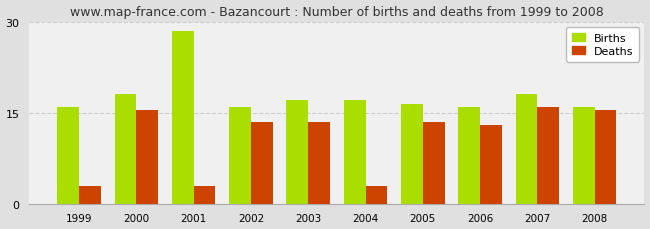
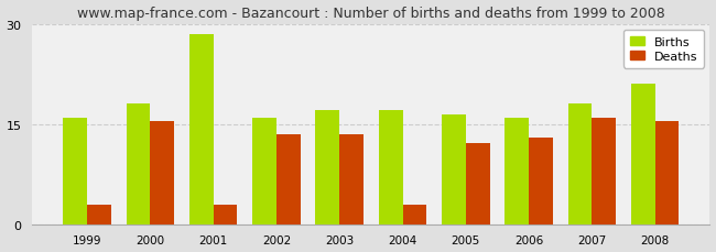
Deaths/2005: 13.5 -> 12.2
Births/2008: 16.0 -> 21.0
